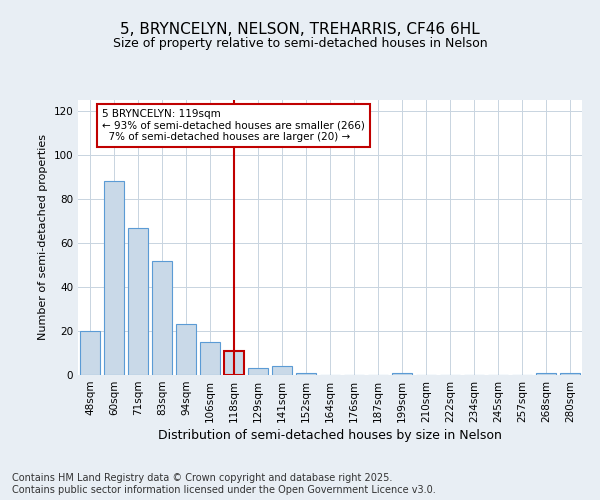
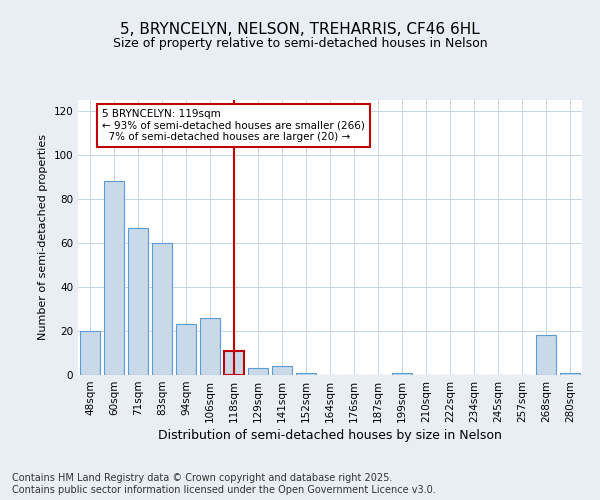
83sqm: 52 -> 60
106sqm: 15 -> 26
268sqm: 1 -> 18
